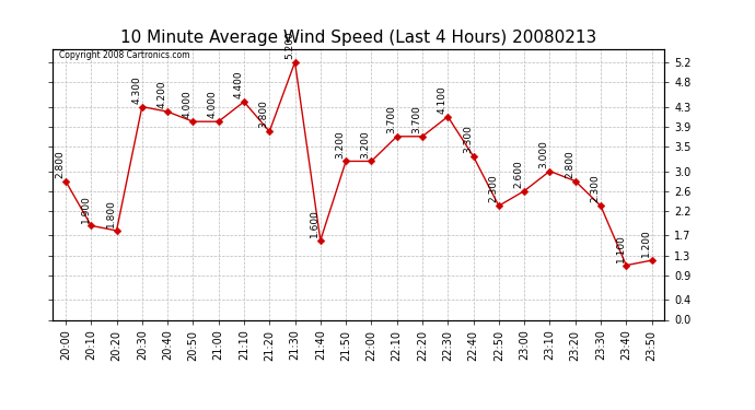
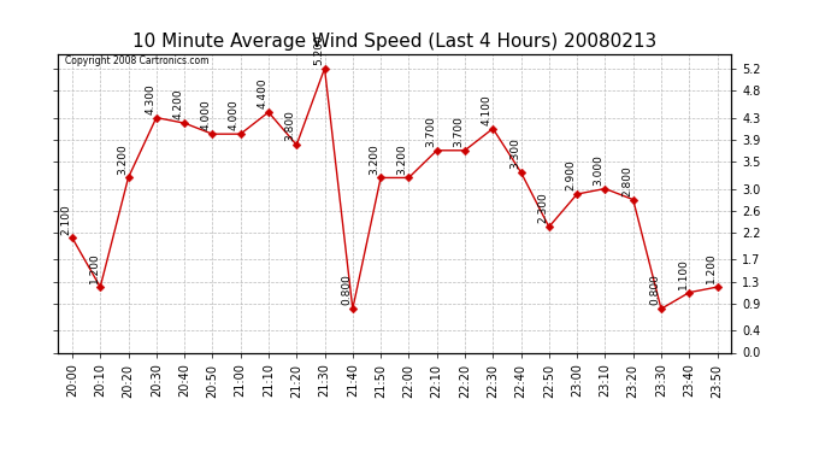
20:00: 2.800 -> 2.100
20:10: 1.900 -> 1.200
20:20: 1.800 -> 3.200
21:40: 1.600 -> 0.800
23:00: 2.600 -> 2.900
23:30: 2.300 -> 0.800
